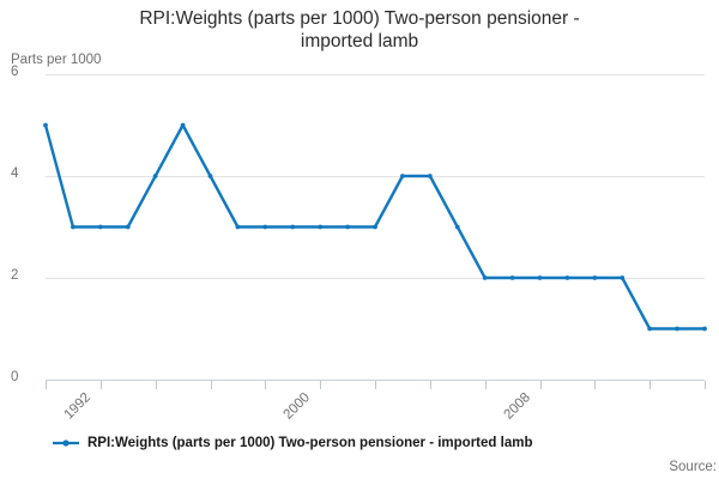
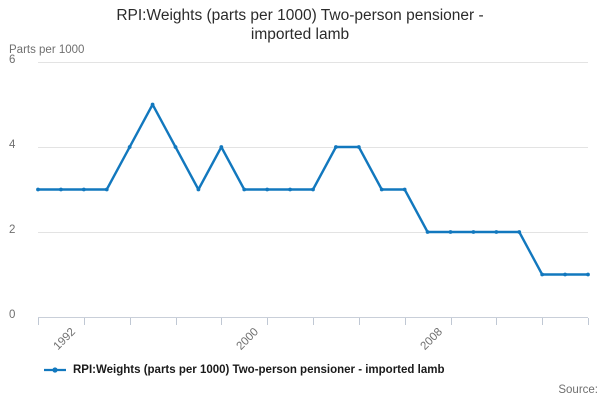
1992: 5 -> 3
2000: 3 -> 4
2008: 2 -> 3
